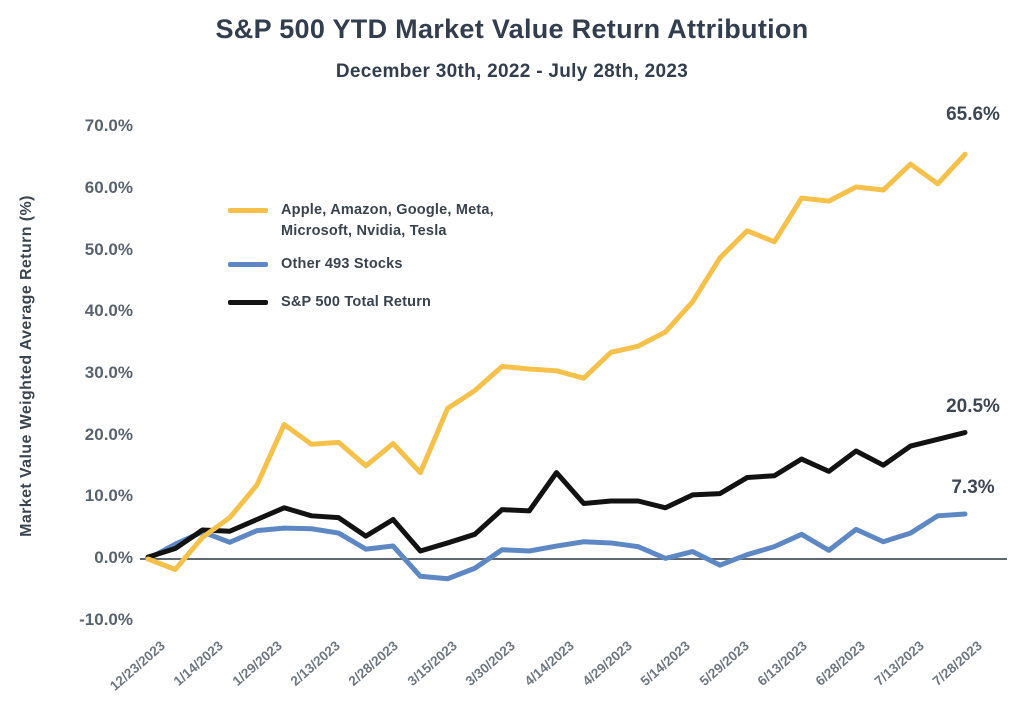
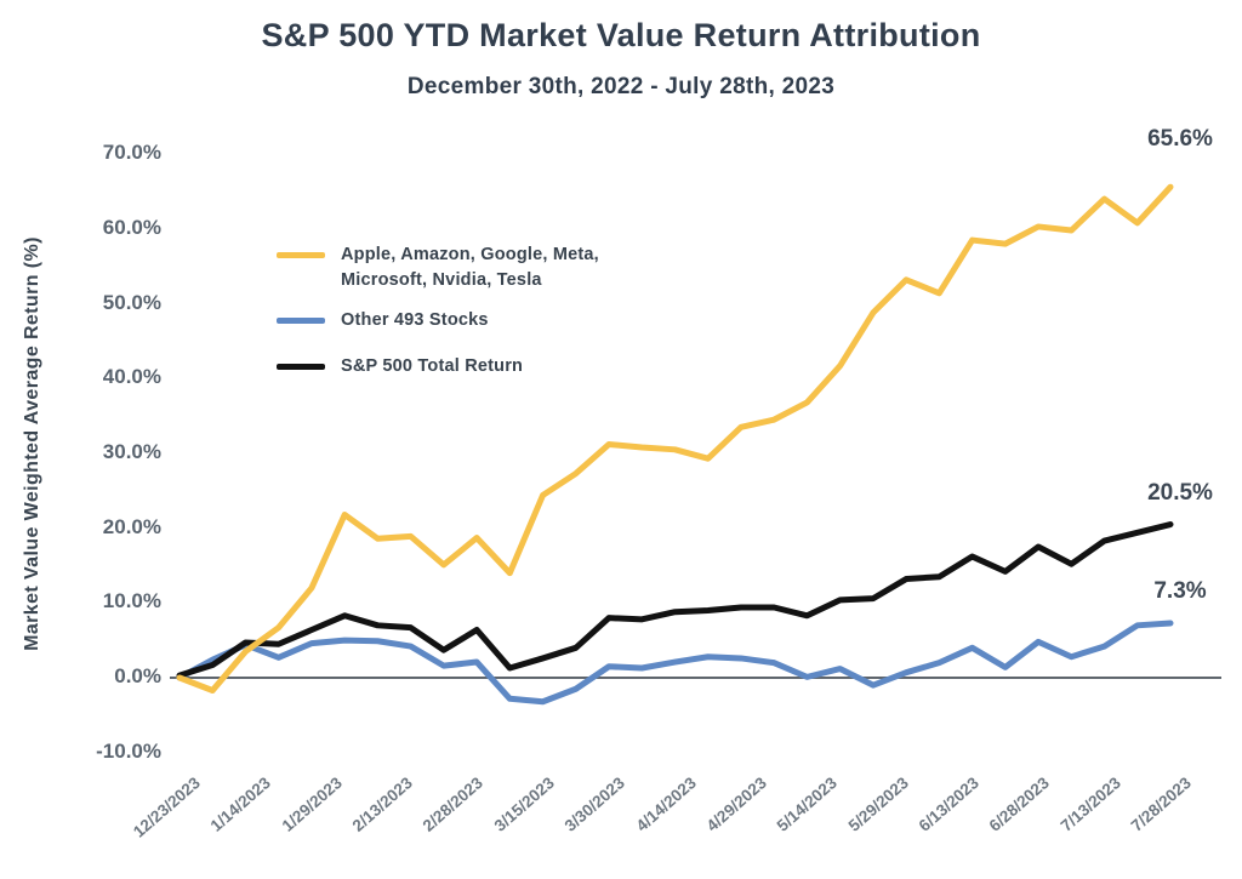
S&P 500 Total Return/4/14/2023: 14% -> 9%
